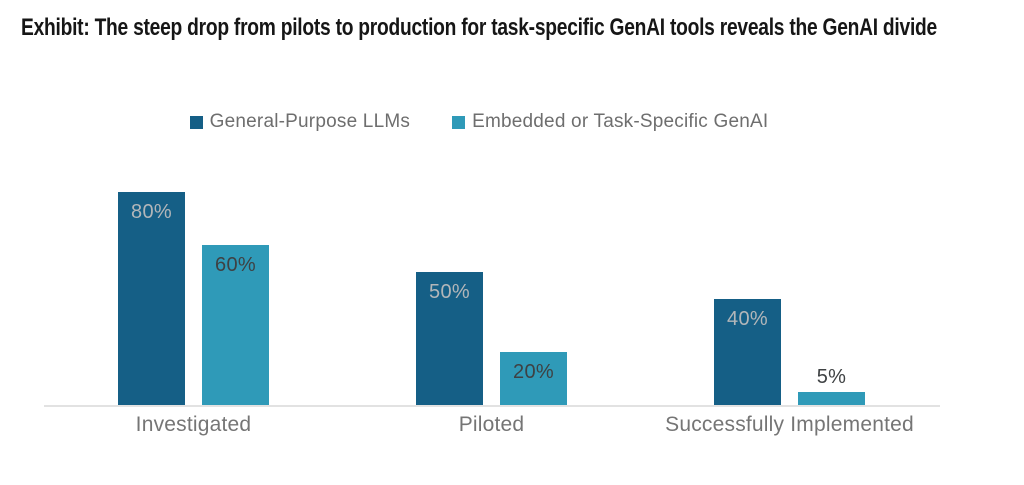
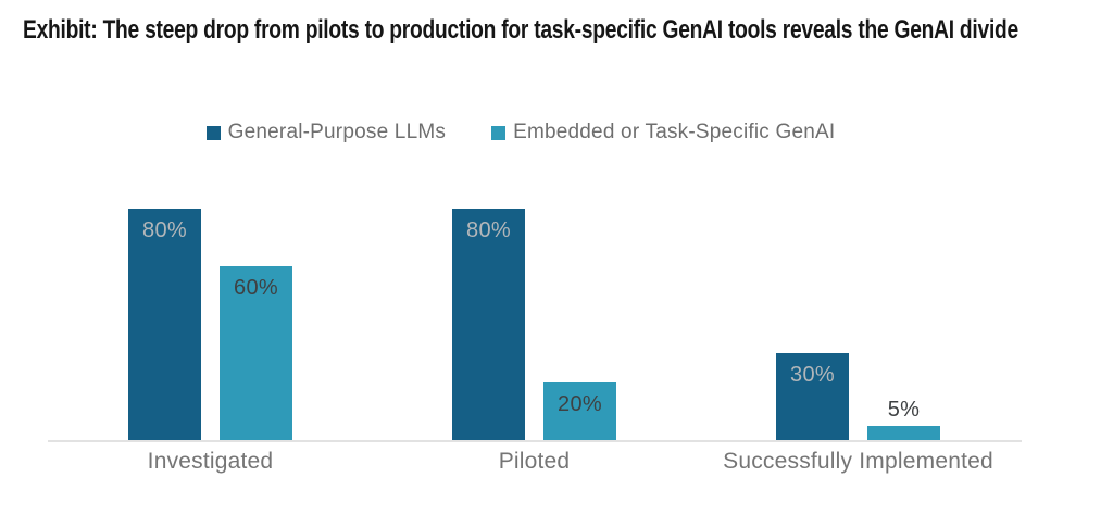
General-Purpose LLMs/Piloted: 50% -> 80%
General-Purpose LLMs/Successfully Implemented: 40% -> 30%
